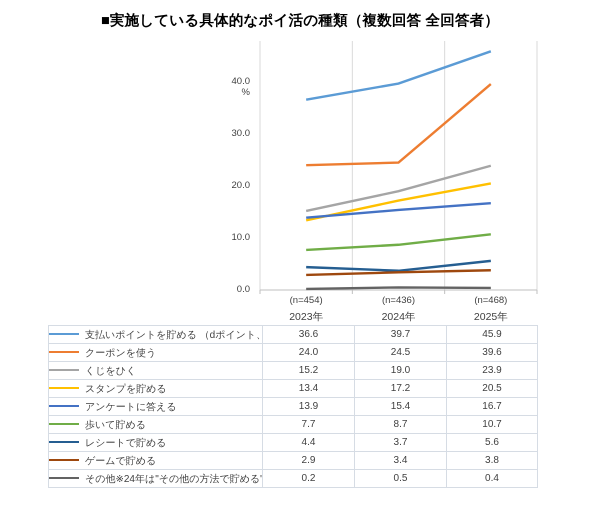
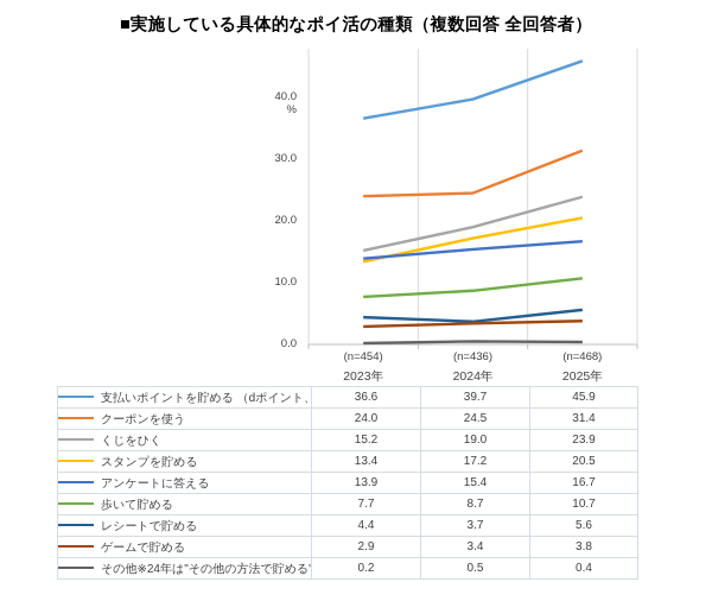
クーポンを使う/2025年: 39.6 -> 31.4
